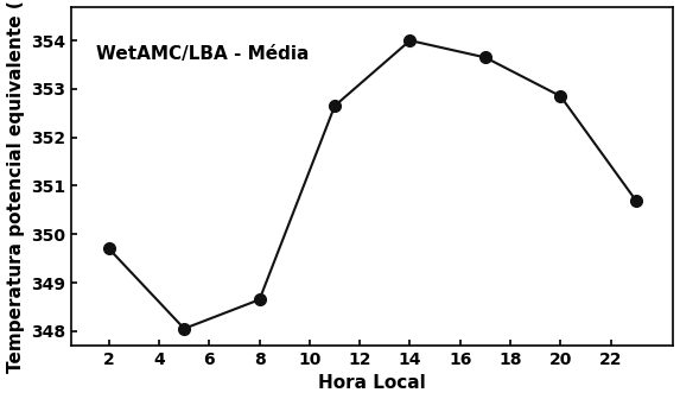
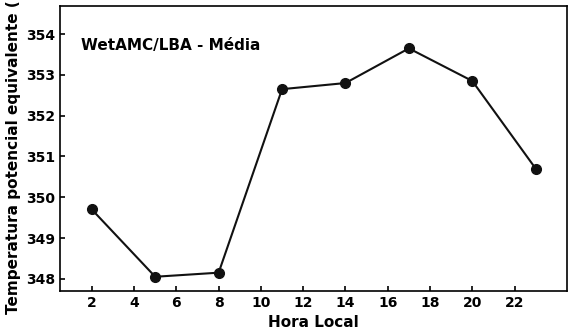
8: 348.65 -> 348.15
14: 354.00 -> 352.80
